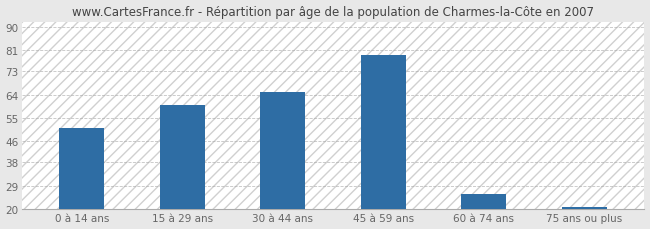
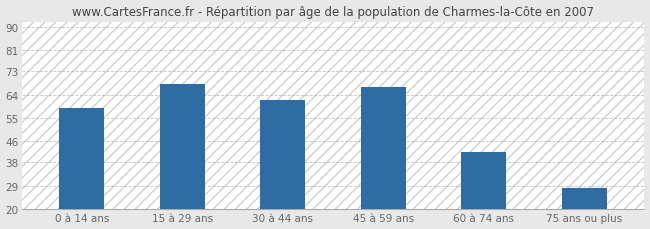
0 à 14 ans: 51 -> 59
15 à 29 ans: 60 -> 68
30 à 44 ans: 65 -> 62
45 à 59 ans: 79 -> 67
60 à 74 ans: 26 -> 42
75 ans ou plus: 21 -> 28
